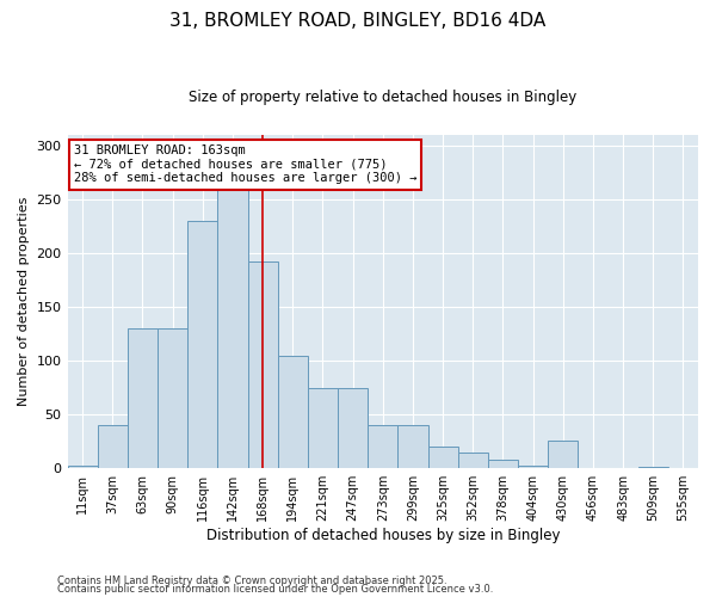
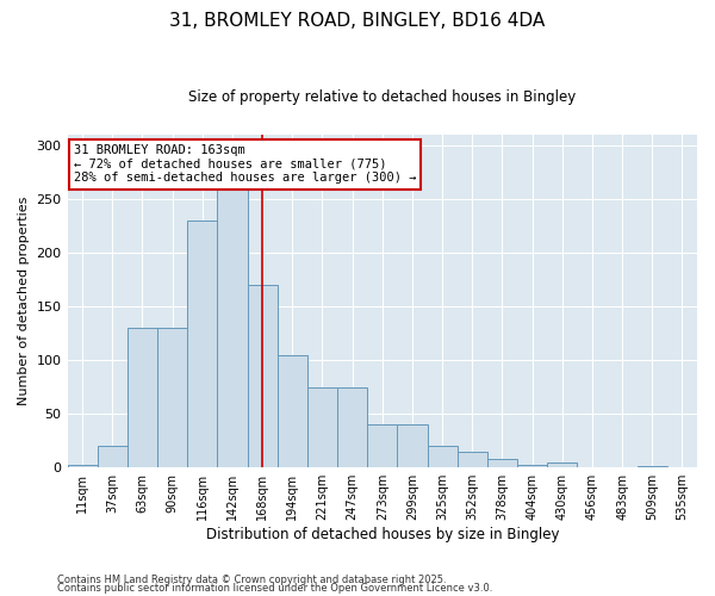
37sqm: 40 -> 20
168sqm: 192 -> 170
430sqm: 26 -> 5
